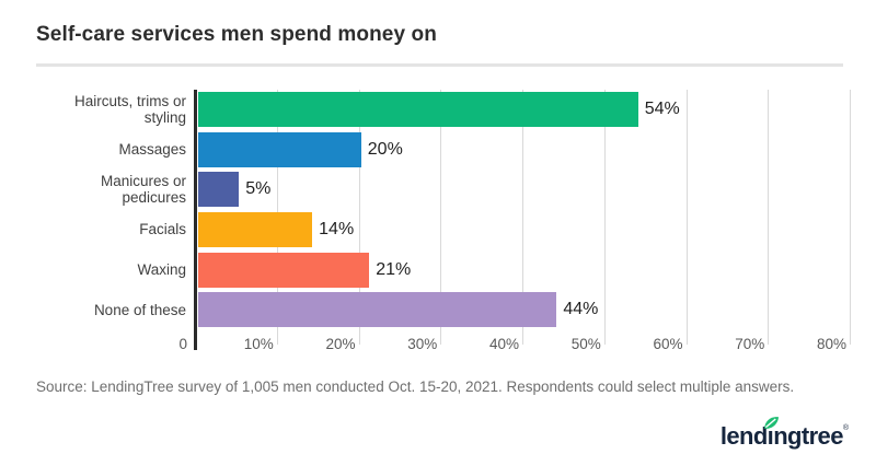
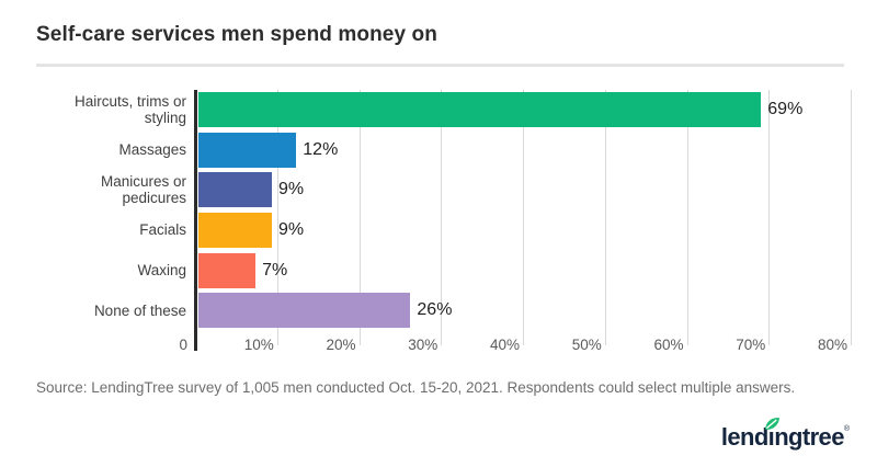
Haircuts, trims or styling: 54% -> 69%
Massages: 20% -> 12%
Manicures or pedicures: 5% -> 9%
Facials: 14% -> 9%
Waxing: 21% -> 7%
None of these: 44% -> 26%
